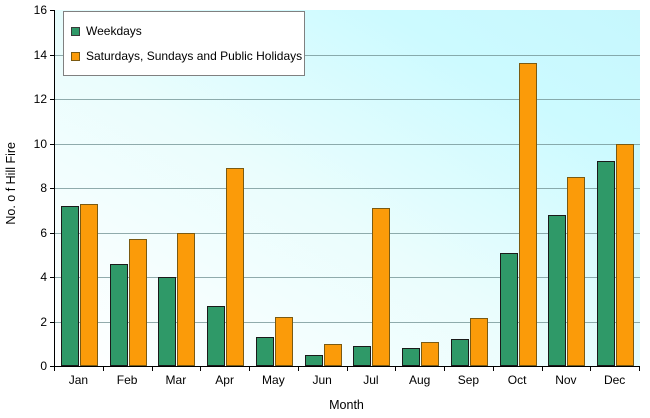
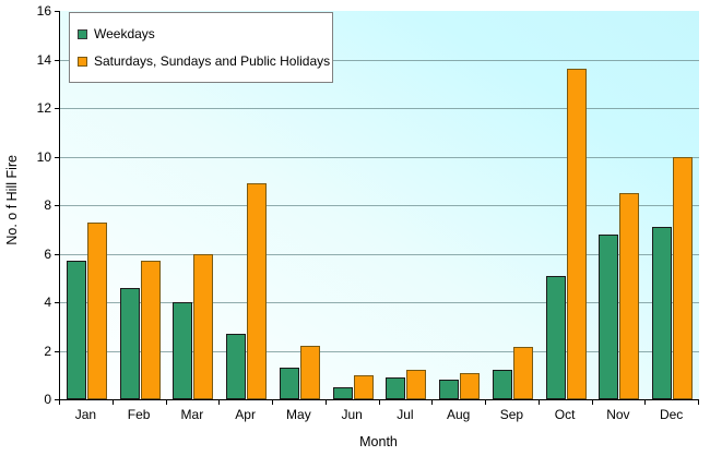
Weekdays/Jan: 7.2 -> 5.7
Saturdays, Sundays and Public Holidays/Jul: 7.1 -> 1.2
Weekdays/Dec: 9.2 -> 7.1
